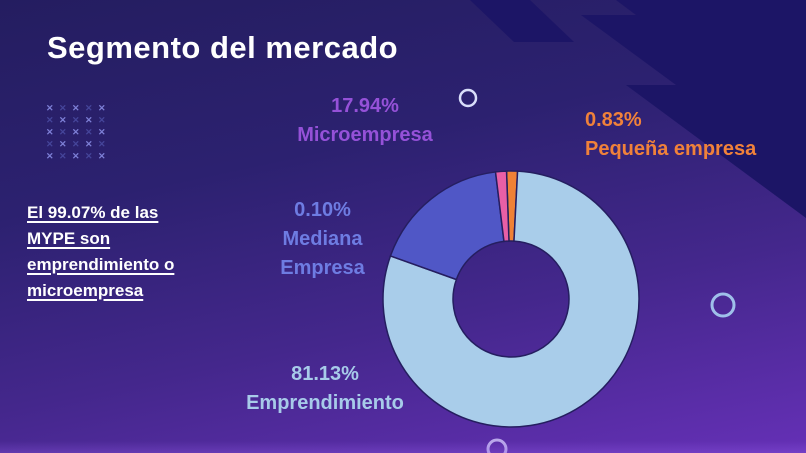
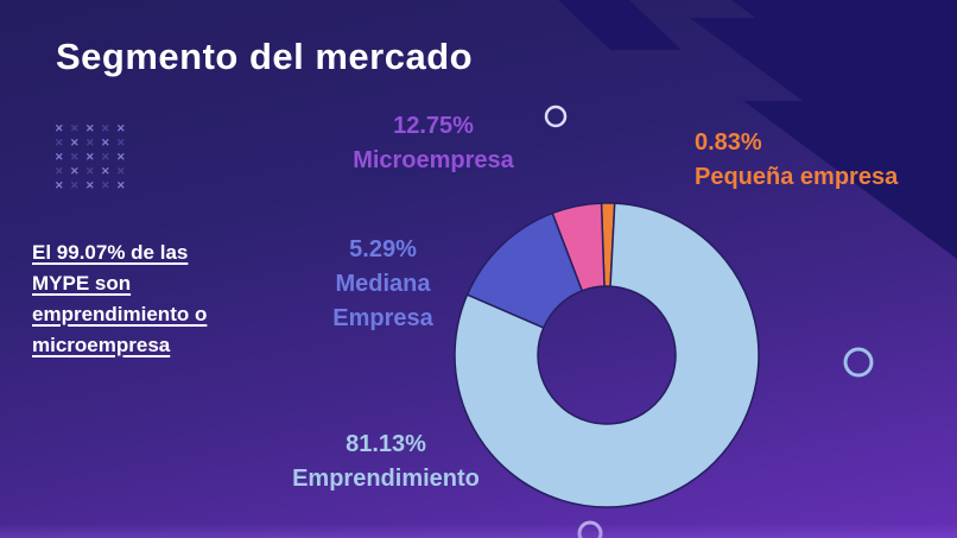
Microempresa: 17.94% -> 12.75%
Mediana Empresa: 0.10% -> 5.29%
